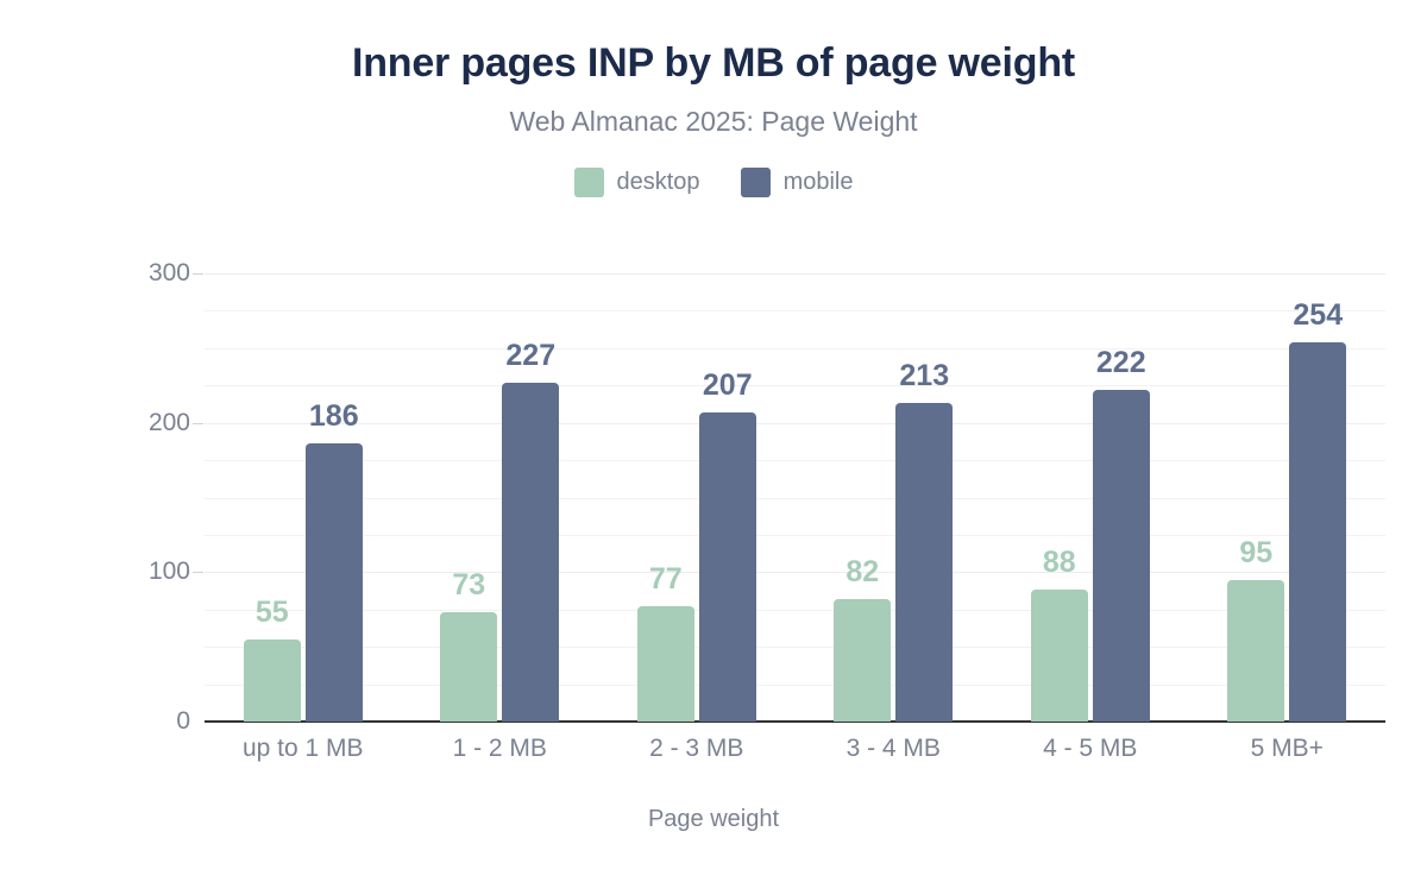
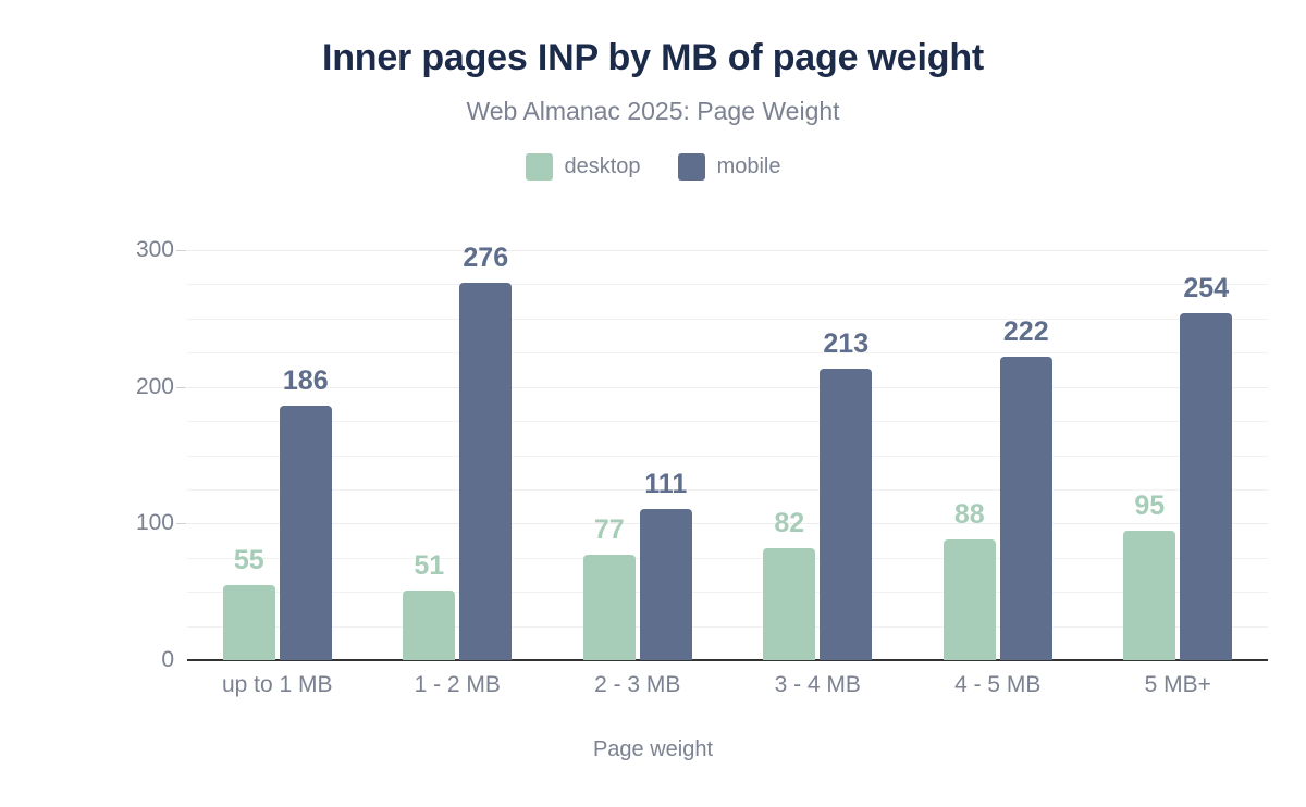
desktop/1 - 2 MB: 73 -> 51
mobile/1 - 2 MB: 227 -> 276
mobile/2 - 3 MB: 207 -> 111
